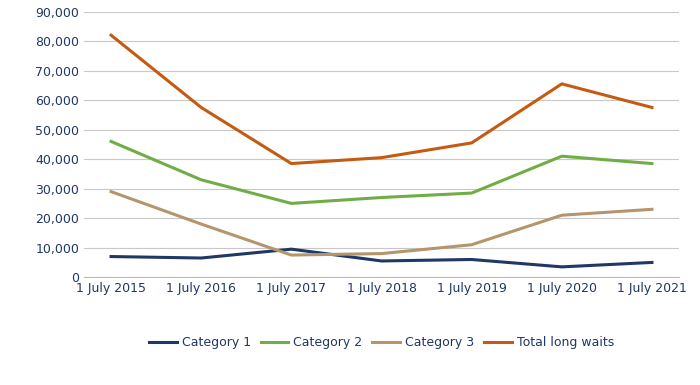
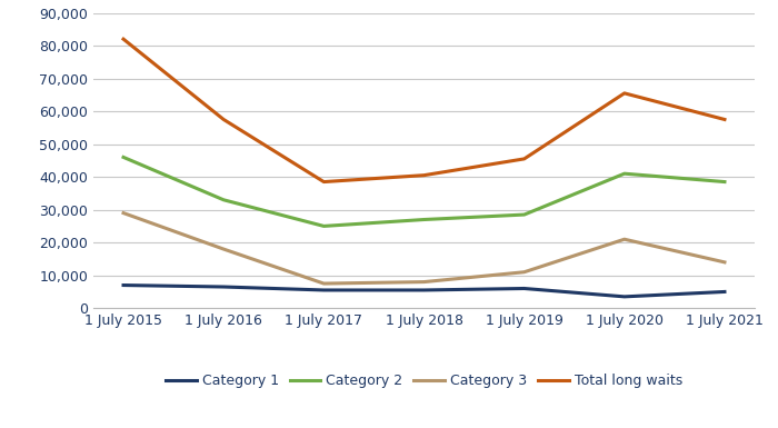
Category 1/1 July 2017: 9,500 -> 5,500
Category 3/1 July 2021: 23,000 -> 14,000
